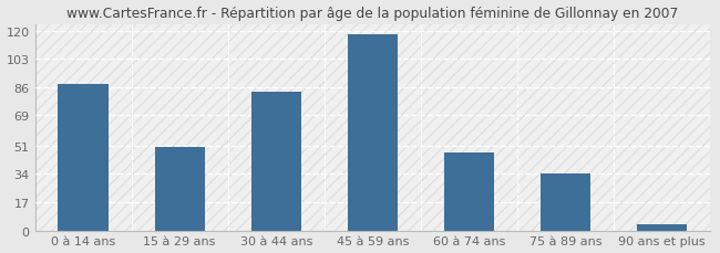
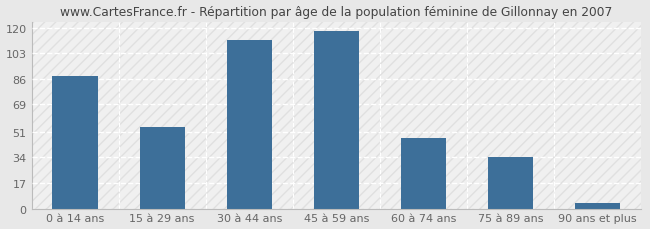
15 à 29 ans: 50 -> 54
30 à 44 ans: 83 -> 112
